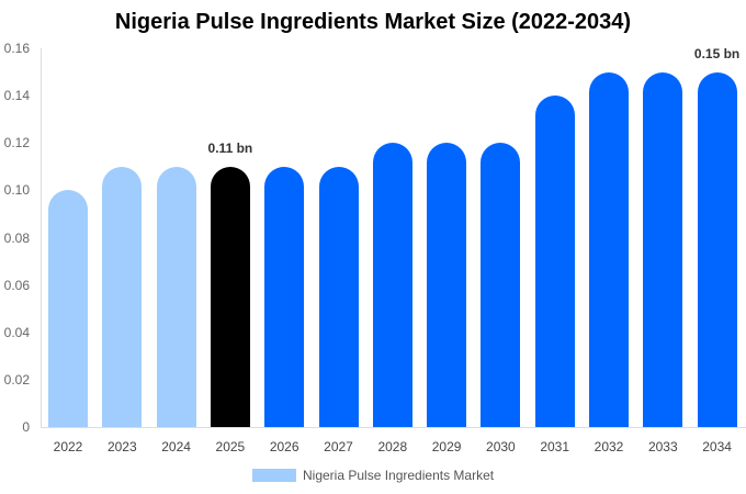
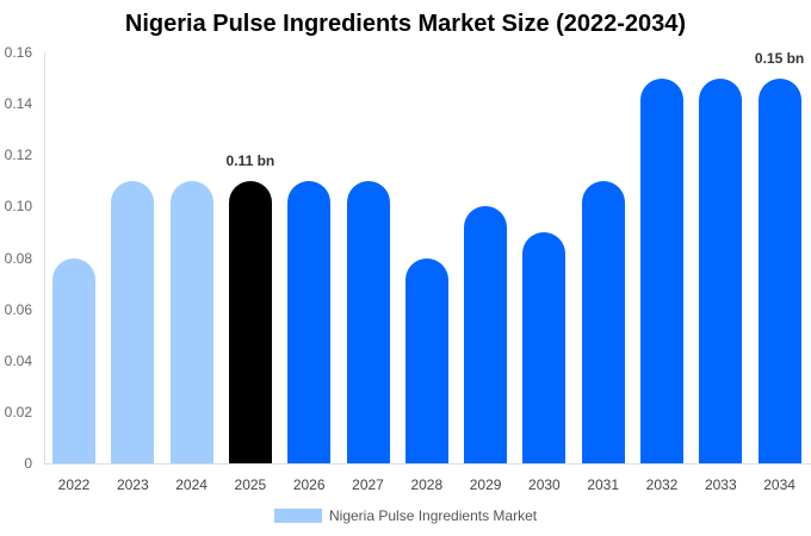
2022: 0.10 -> 0.08
2028: 0.12 -> 0.08
2029: 0.12 -> 0.10
2030: 0.12 -> 0.09
2031: 0.14 -> 0.11
